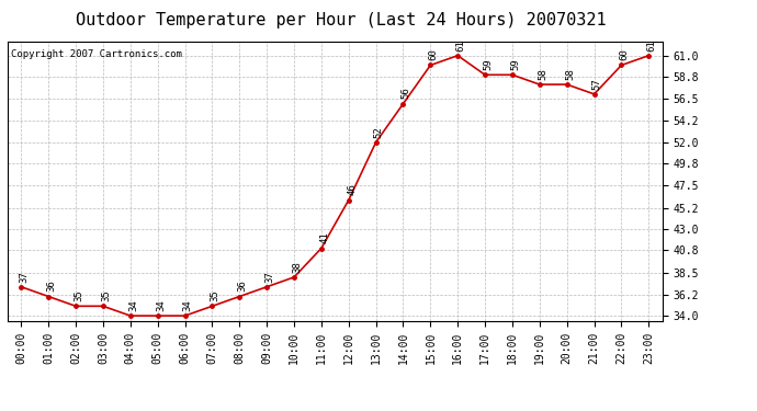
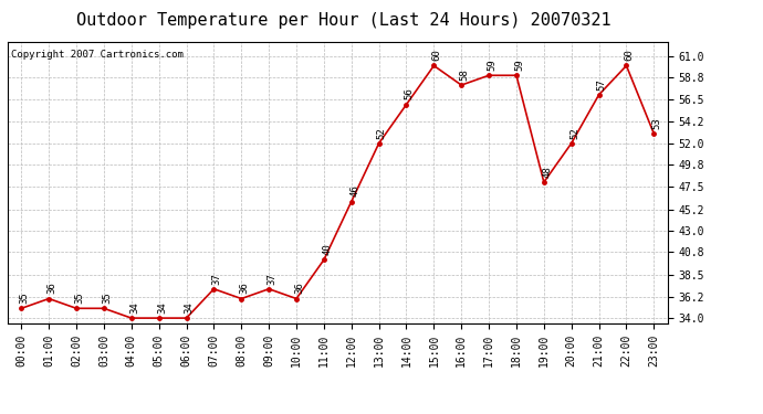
00:00: 37 -> 35
07:00: 35 -> 37
10:00: 38 -> 36
11:00: 41 -> 40
16:00: 61 -> 58
19:00: 58 -> 48
20:00: 58 -> 52
23:00: 61 -> 53
